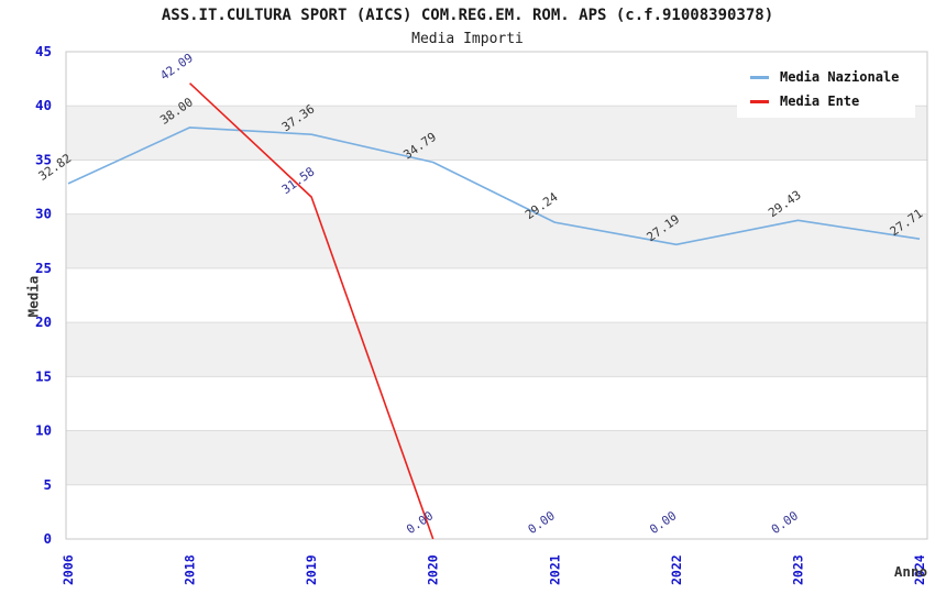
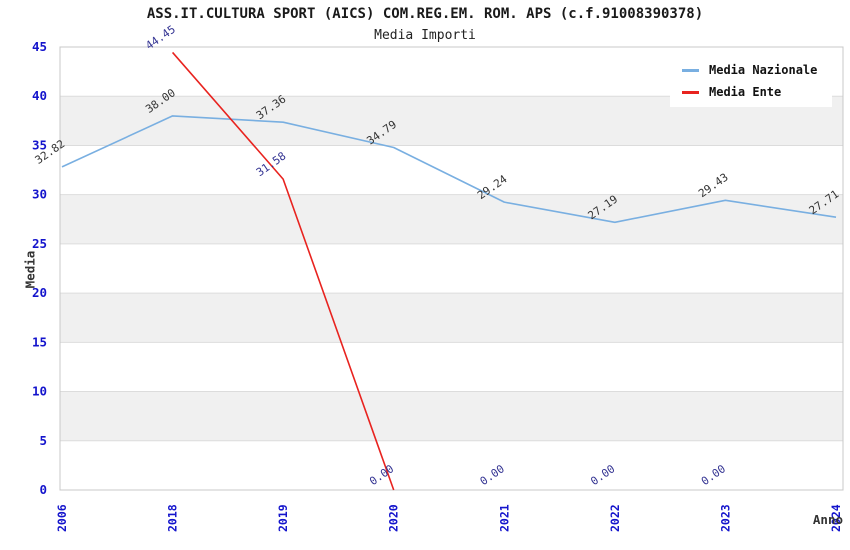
Media Ente/2018: 42.09 -> 44.45
